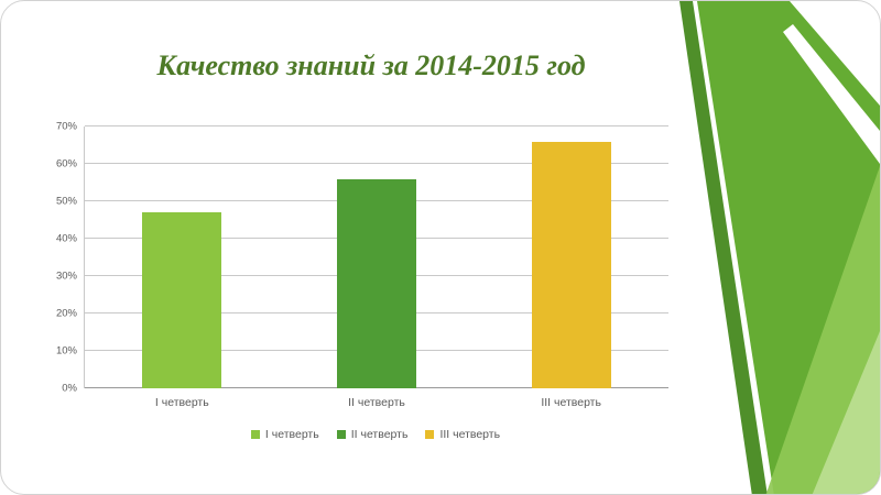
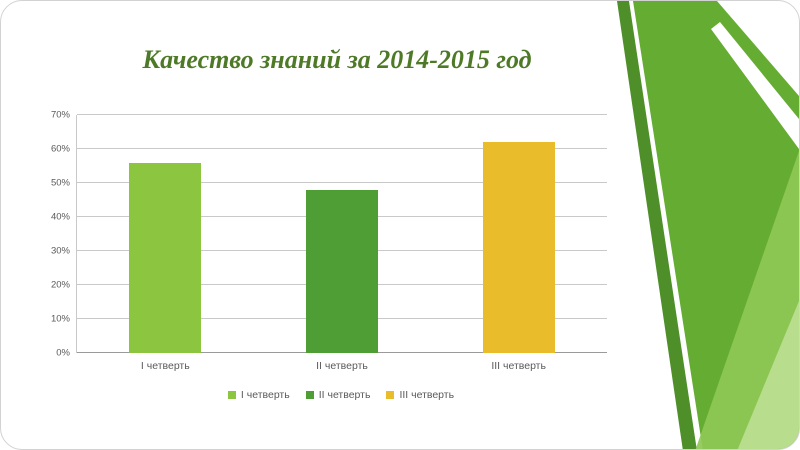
I четверть: 47% -> 56%
II четверть: 56% -> 48%
III четверть: 66% -> 62%
